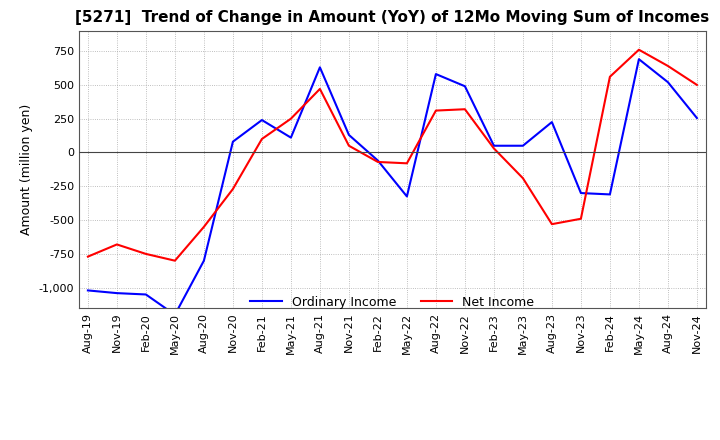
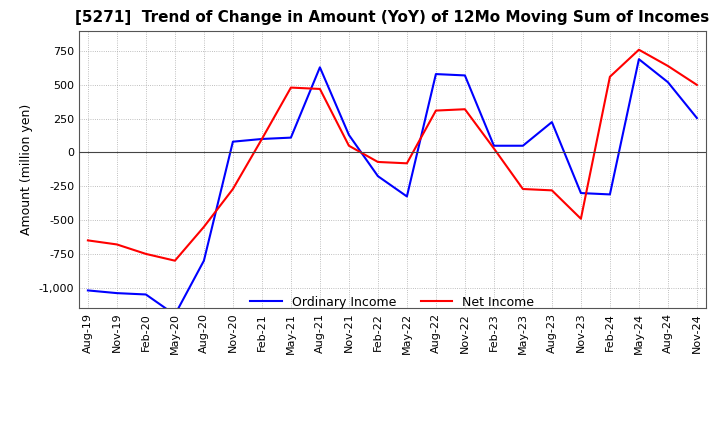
Net Income/Aug-19: -770 -> -650
Ordinary Income/Feb-21: 240 -> 100
Net Income/May-21: 250 -> 480
Ordinary Income/Feb-22: -60 -> -180
Ordinary Income/Nov-22: 490 -> 570
Net Income/May-23: -190 -> -270
Net Income/Aug-23: -530 -> -280
